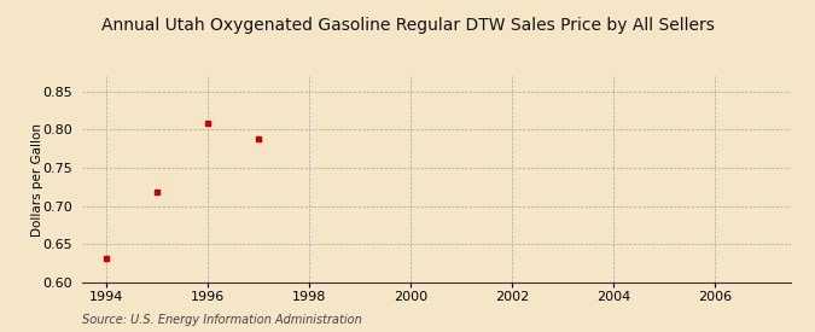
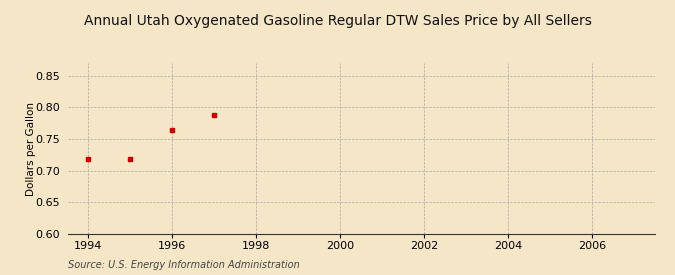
1994: 0.632 -> 0.718
1996: 0.808 -> 0.764
